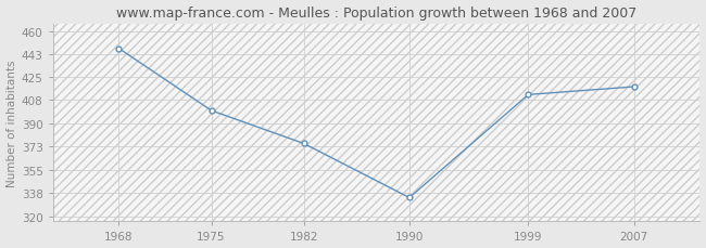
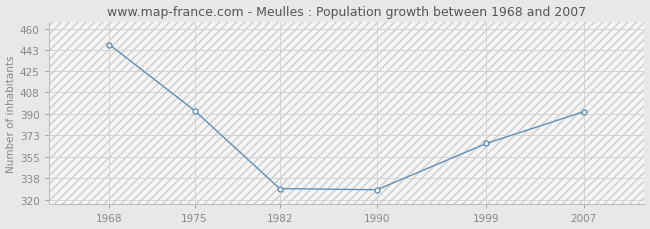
1975: 400 -> 393
1982: 375 -> 329
1990: 334 -> 328
1999: 412 -> 366
2007: 418 -> 392
